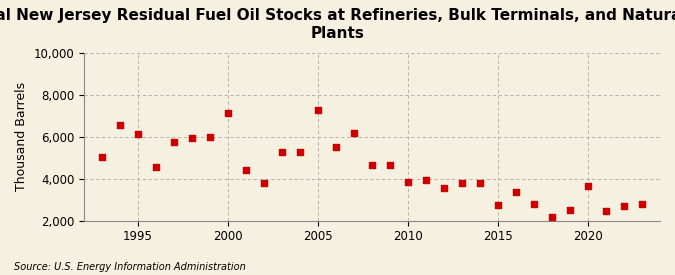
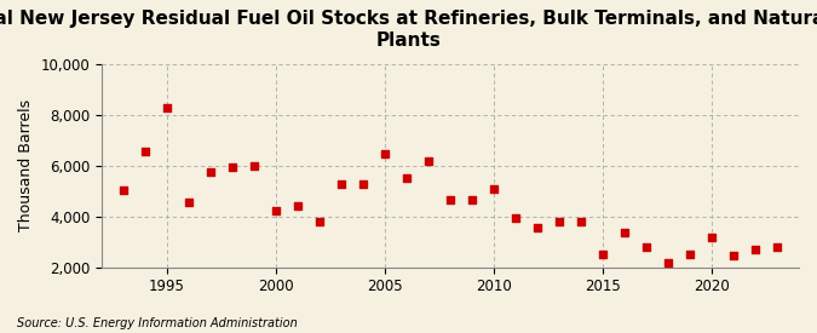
1995: 6,150 -> 8,300
2000: 7,150 -> 4,250
2005: 7,300 -> 6,450
2010: 3,850 -> 5,100
2015: 2,750 -> 2,500
2020: 3,650 -> 3,200
